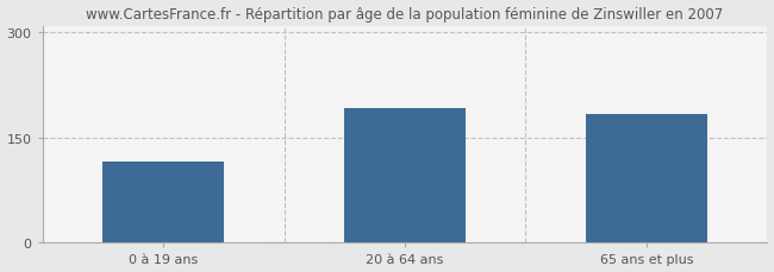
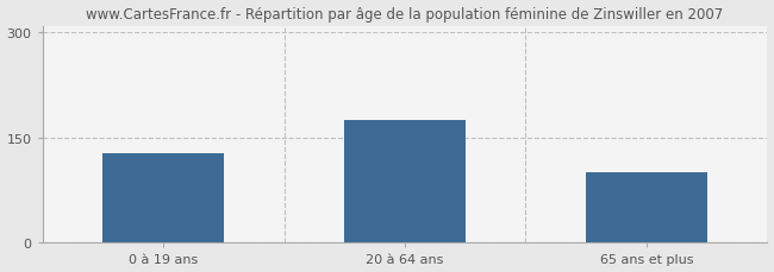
0 à 19 ans: 116 -> 128
20 à 64 ans: 192 -> 175
65 ans et plus: 184 -> 100
